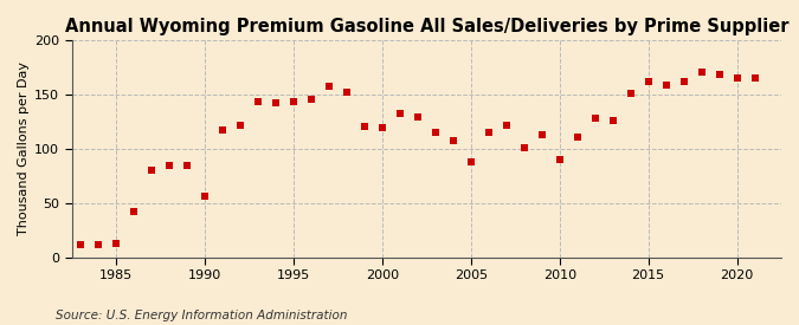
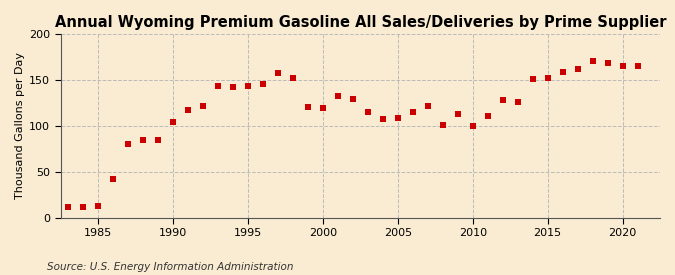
1990: 56 -> 104
2005: 88 -> 109
2010: 90 -> 100
2015: 162 -> 152
